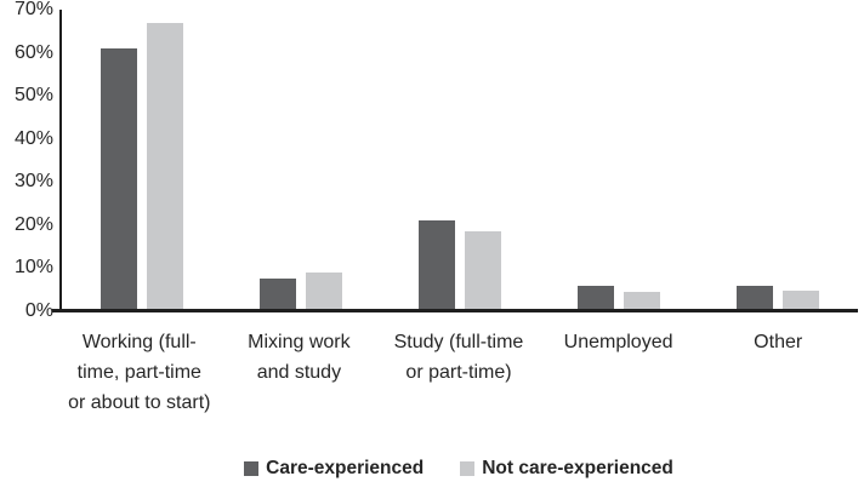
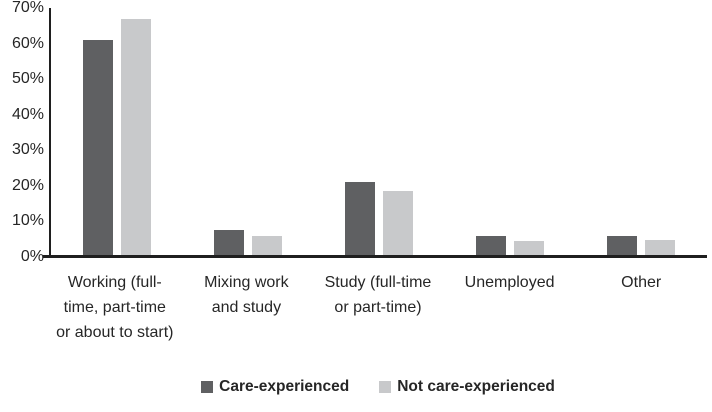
Not care-experienced/Mixing work and study: 9% -> 6%
